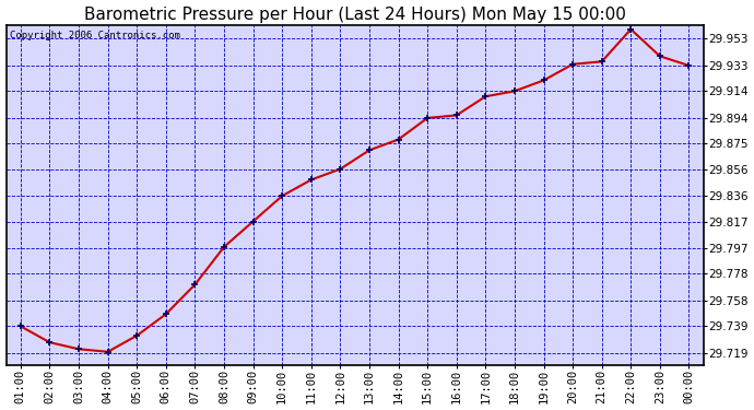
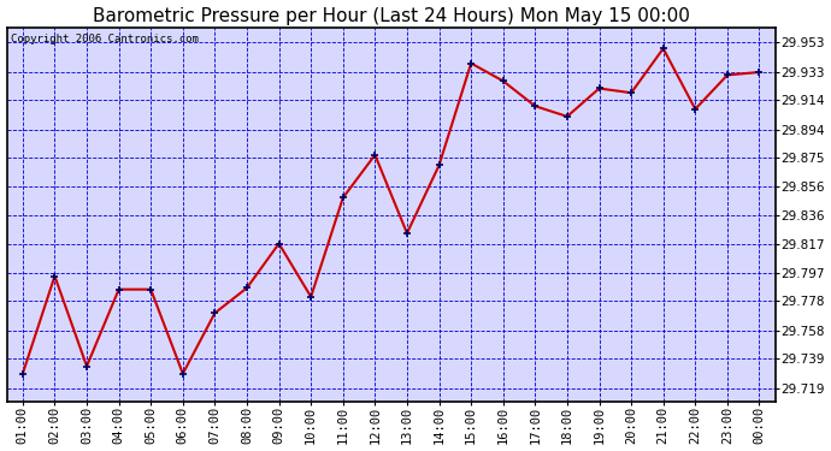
01:00: 29.739 -> 29.729
02:00: 29.727 -> 29.795
03:00: 29.722 -> 29.734
04:00: 29.720 -> 29.786
05:00: 29.732 -> 29.786
06:00: 29.748 -> 29.729
08:00: 29.798 -> 29.787
10:00: 29.836 -> 29.781
12:00: 29.856 -> 29.877
13:00: 29.870 -> 29.824
14:00: 29.878 -> 29.870
15:00: 29.894 -> 29.939
16:00: 29.896 -> 29.927
18:00: 29.914 -> 29.903
20:00: 29.934 -> 29.919
21:00: 29.936 -> 29.949
22:00: 29.960 -> 29.908
23:00: 29.940 -> 29.931
